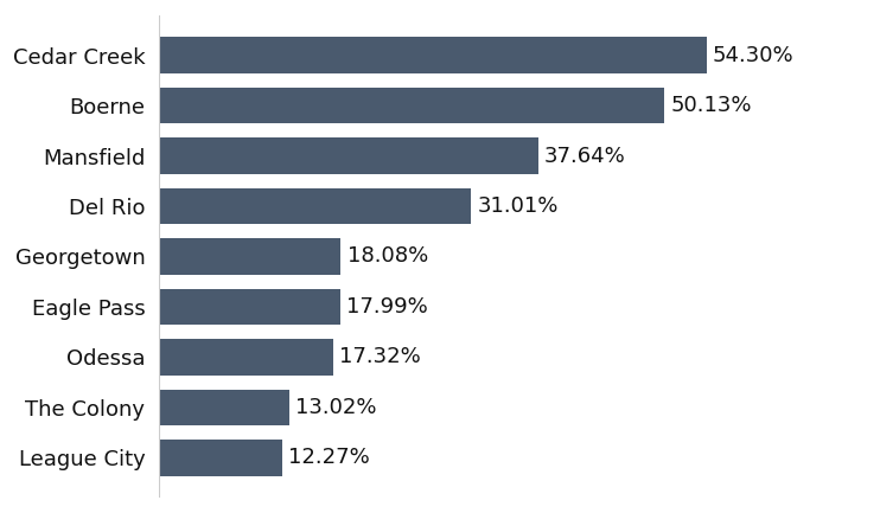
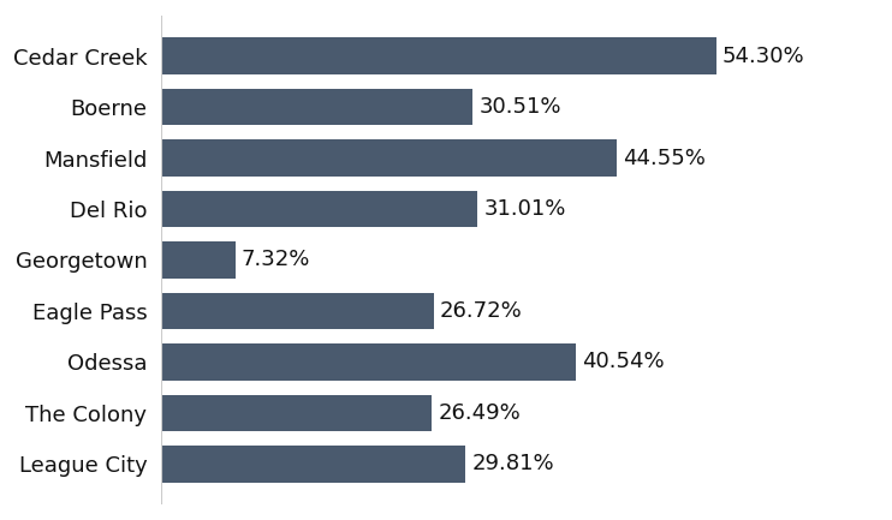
Boerne: 50.13% -> 30.51%
Mansfield: 37.64% -> 44.55%
Georgetown: 18.08% -> 7.32%
Eagle Pass: 17.99% -> 26.72%
Odessa: 17.32% -> 40.54%
The Colony: 13.02% -> 26.49%
League City: 12.27% -> 29.81%
